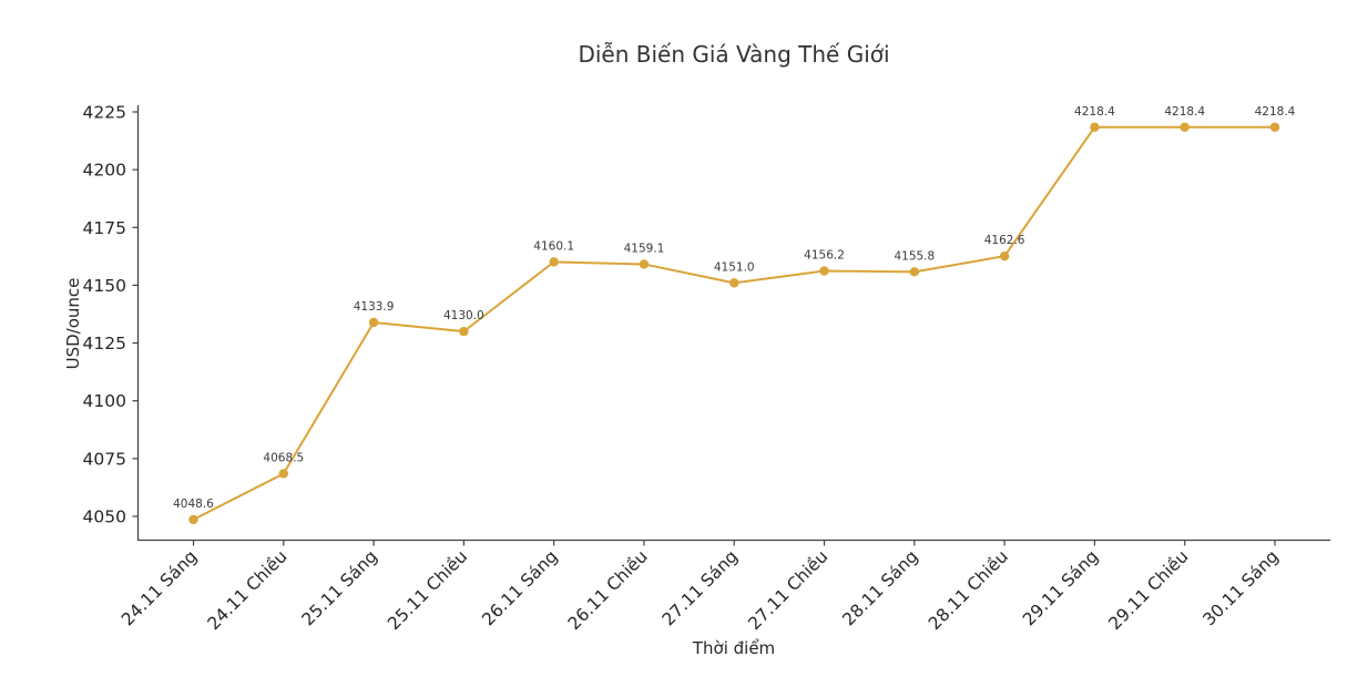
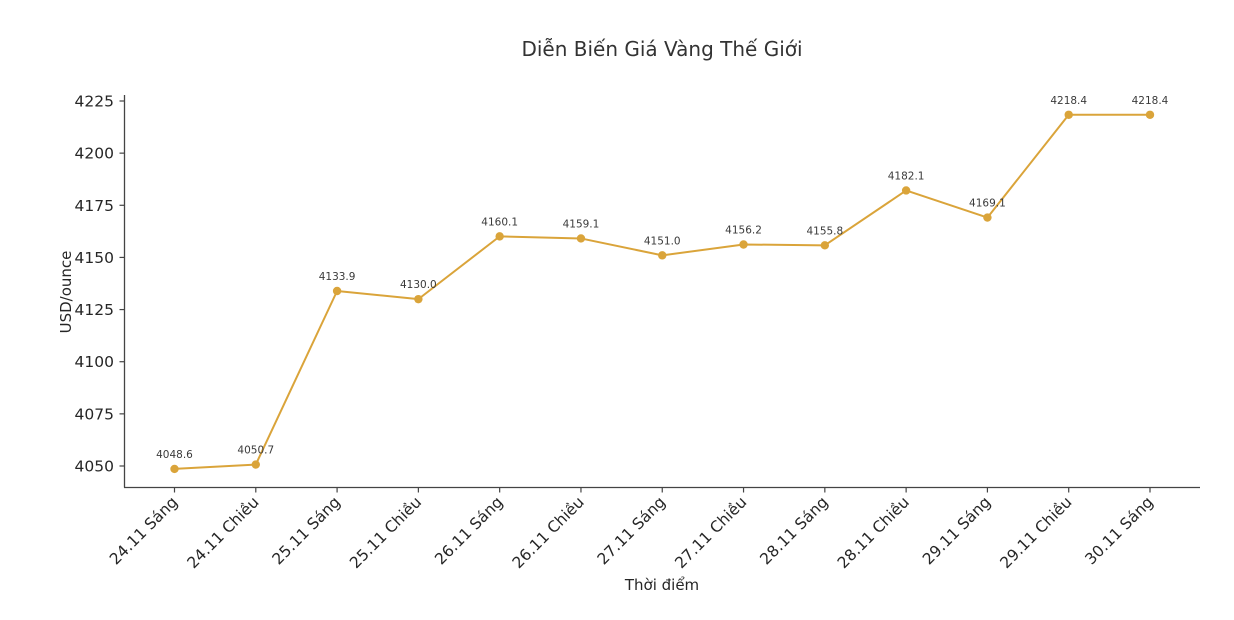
24.11 Chiều: 4068.5 -> 4050.7
28.11 Chiều: 4162.6 -> 4182.1
29.11 Sáng: 4218.4 -> 4169.1
